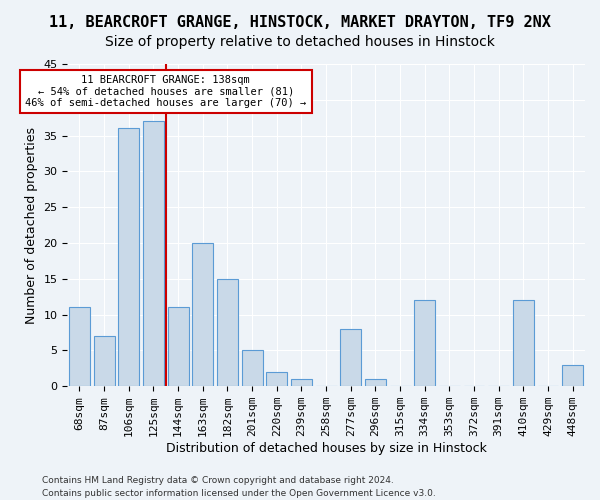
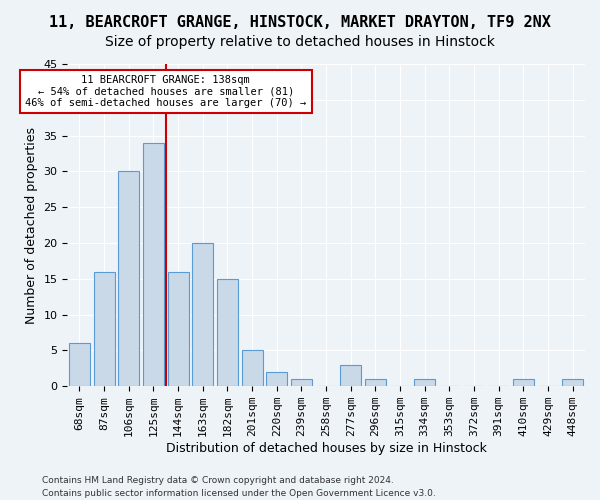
68sqm: 11 -> 6
87sqm: 7 -> 16
106sqm: 36 -> 30
125sqm: 37 -> 34
144sqm: 11 -> 16
277sqm: 8 -> 3
334sqm: 12 -> 1
410sqm: 12 -> 1
448sqm: 3 -> 1
